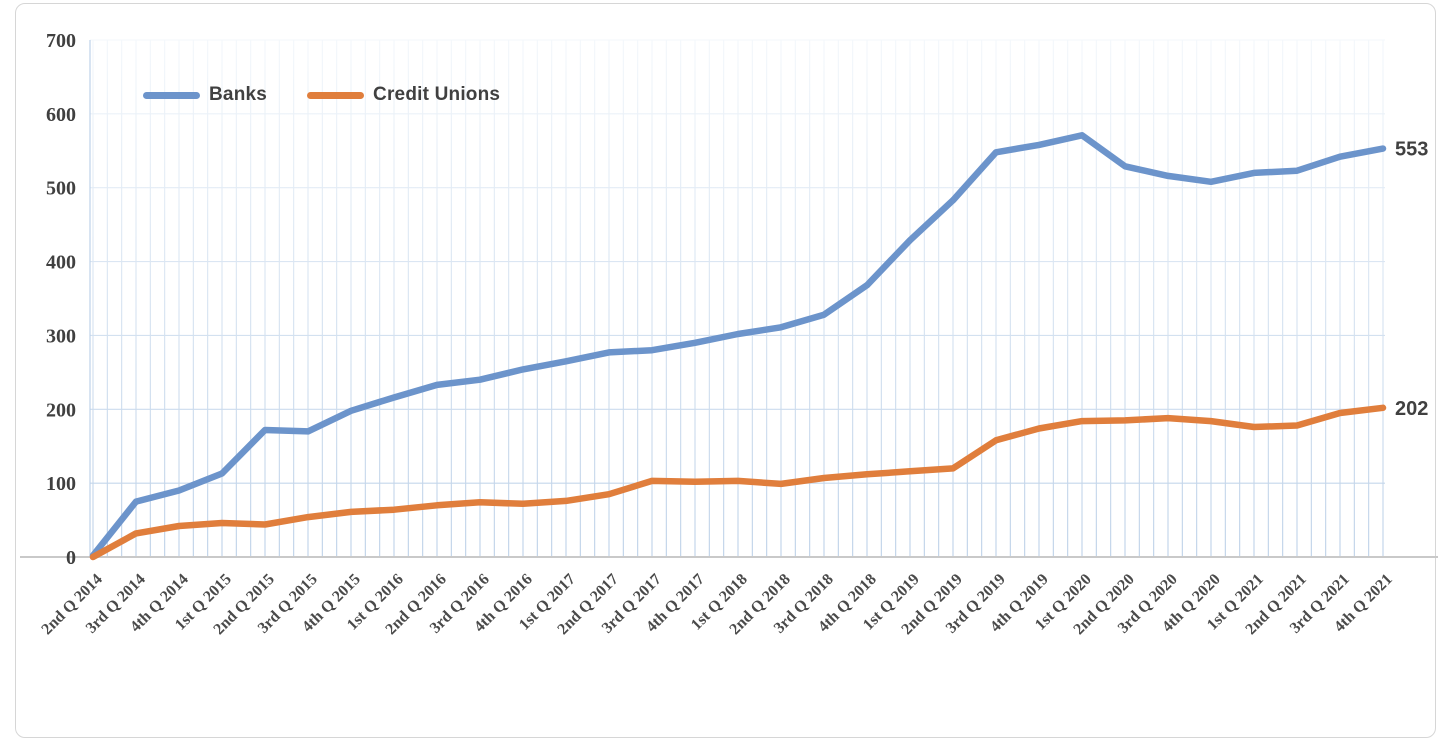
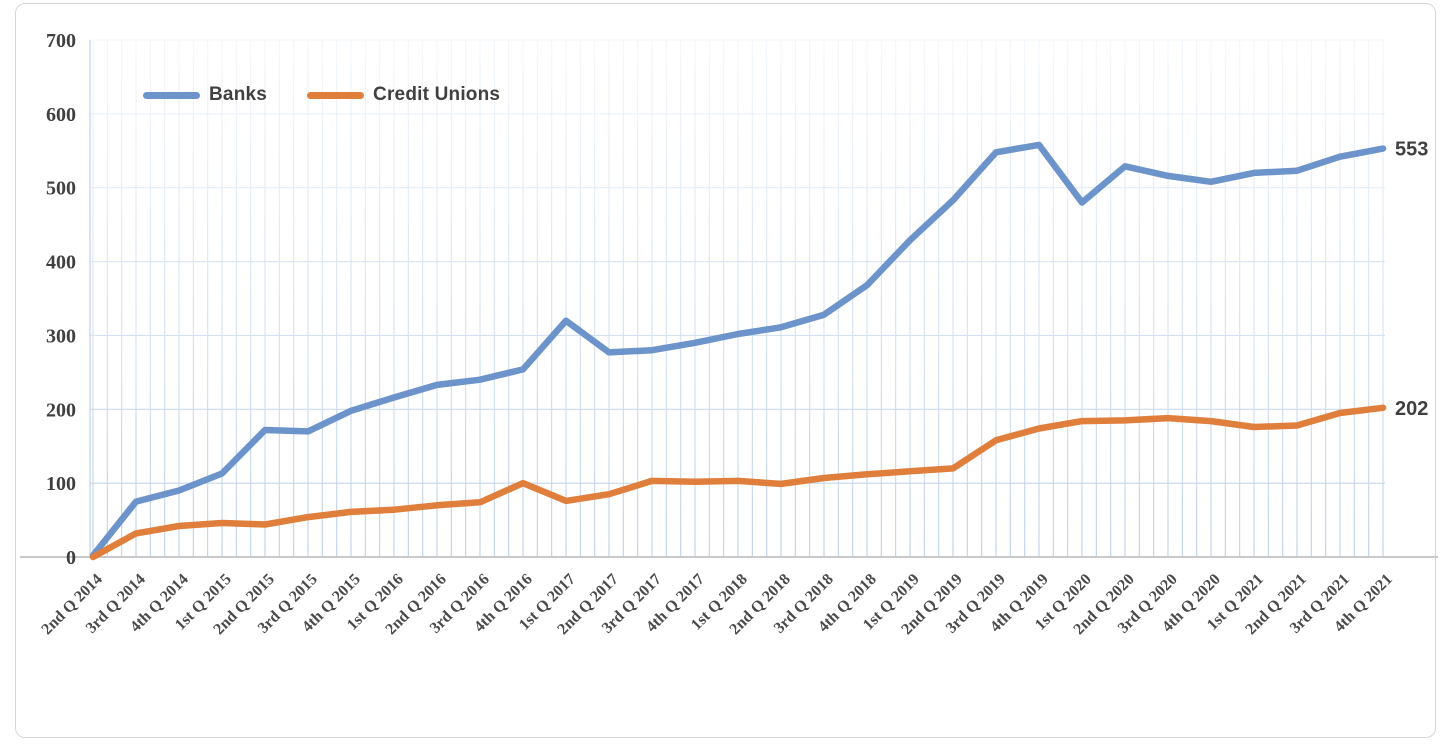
Credit Unions/4th Q 2016: 70 -> 100
Banks/1st Q 2017: 260 -> 320
Banks/1st Q 2020: 570 -> 480
